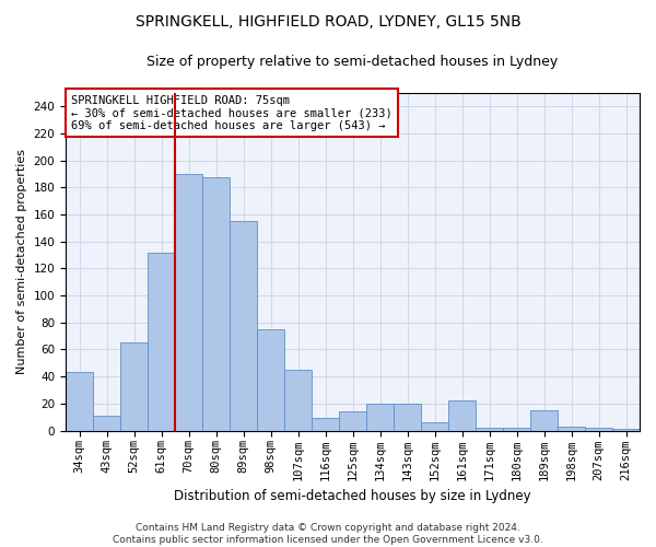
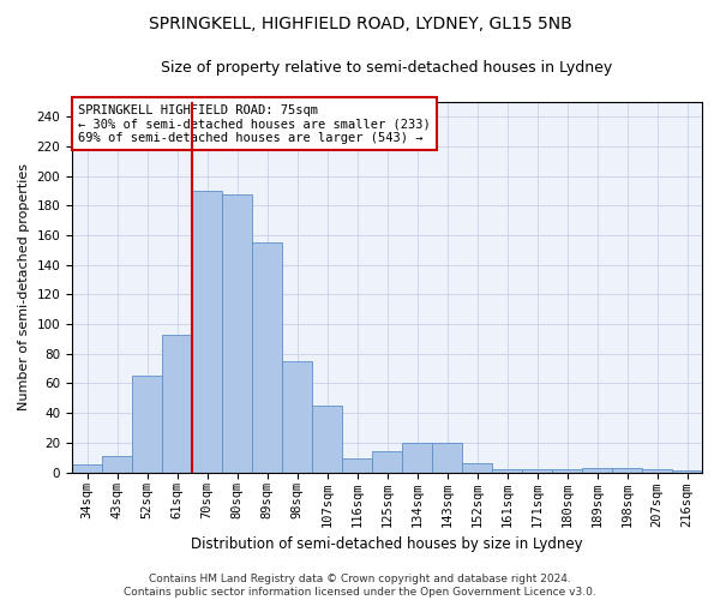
34sqm: 43 -> 5
61sqm: 132 -> 93
161sqm: 22 -> 2
189sqm: 15 -> 3
